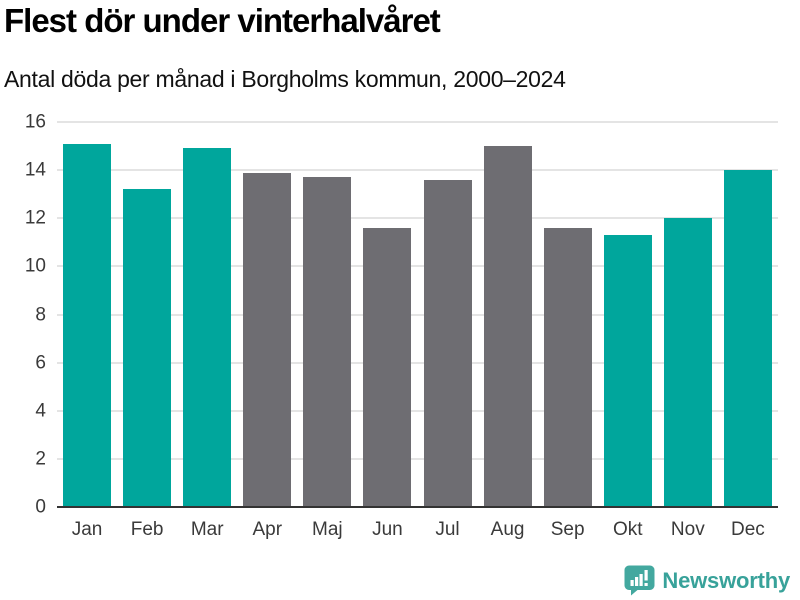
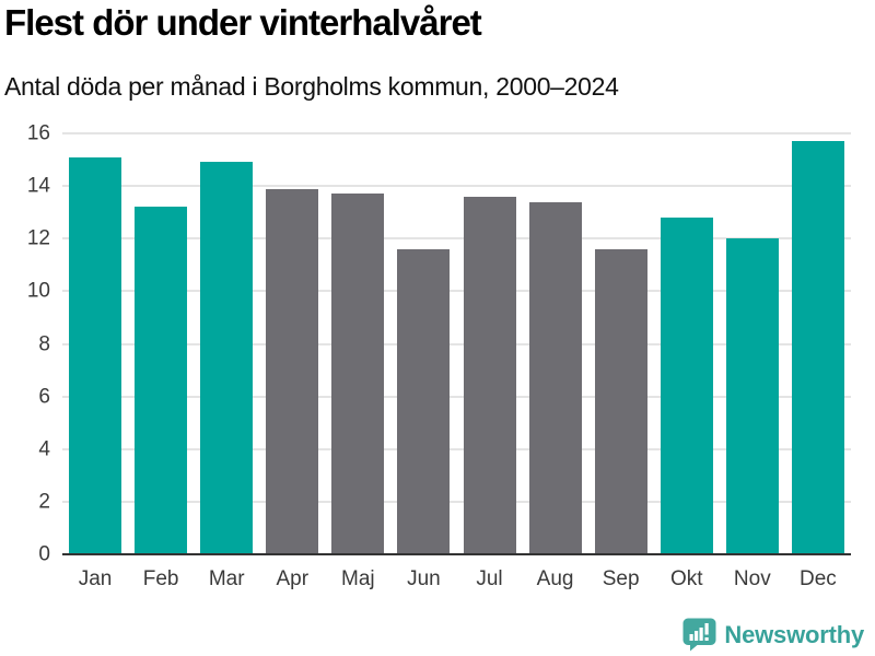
Aug: 15.0 -> 13.4
Okt: 11.3 -> 12.8
Dec: 14.0 -> 15.7
